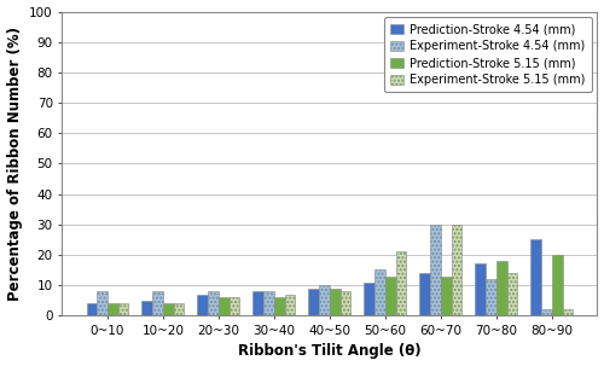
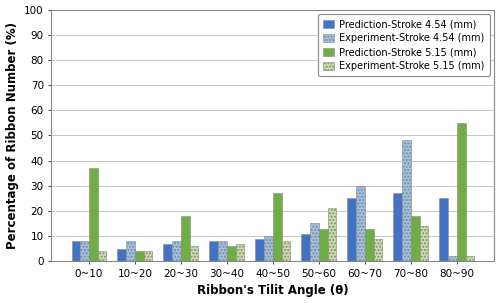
Prediction-Stroke 4.54 (mm)/0~10: 4 -> 8
Prediction-Stroke 5.15 (mm)/0~10: 4 -> 37
Prediction-Stroke 5.15 (mm)/20~30: 6 -> 18
Prediction-Stroke 5.15 (mm)/40~50: 9 -> 27
Prediction-Stroke 4.54 (mm)/60~70: 14 -> 25
Experiment-Stroke 5.15 (mm)/60~70: 30 -> 9
Prediction-Stroke 4.54 (mm)/70~80: 17 -> 27
Experiment-Stroke 4.54 (mm)/70~80: 12 -> 48
Prediction-Stroke 5.15 (mm)/80~90: 20 -> 55
